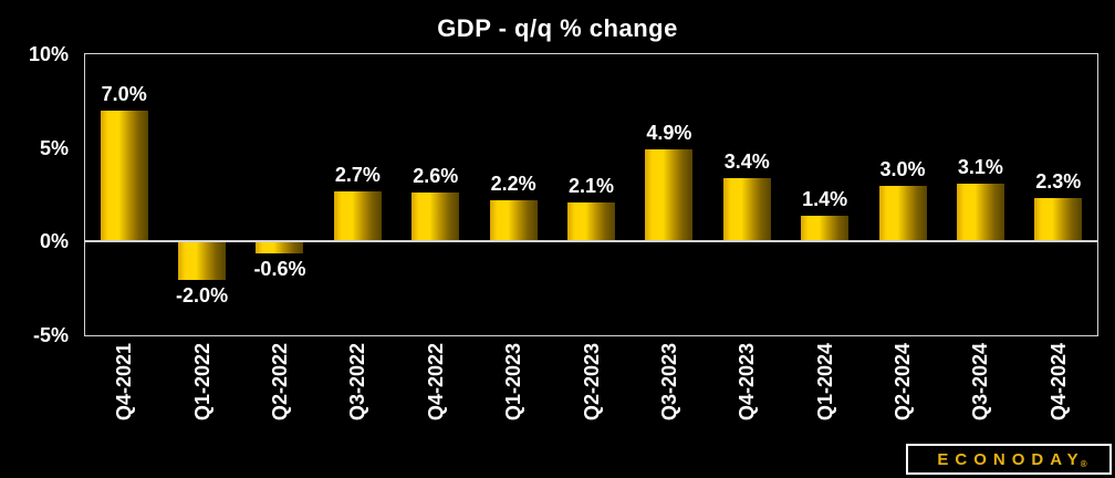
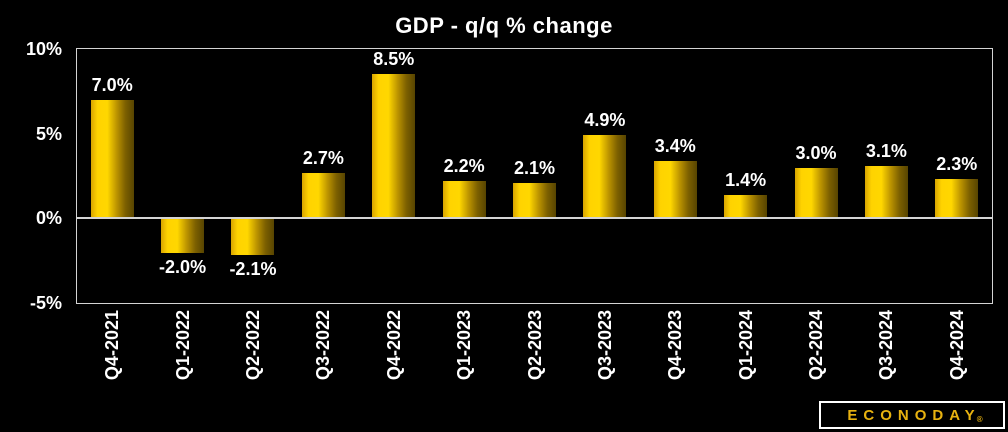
Q2-2022: -0.6% -> -2.1%
Q4-2022: 2.6% -> 8.5%
